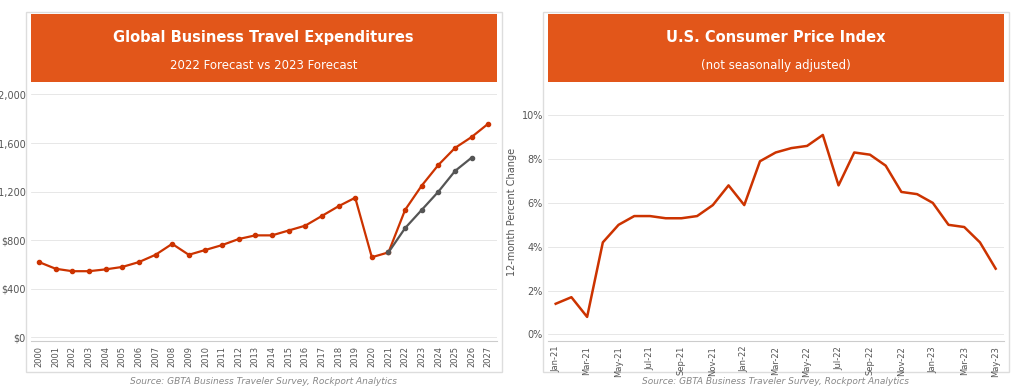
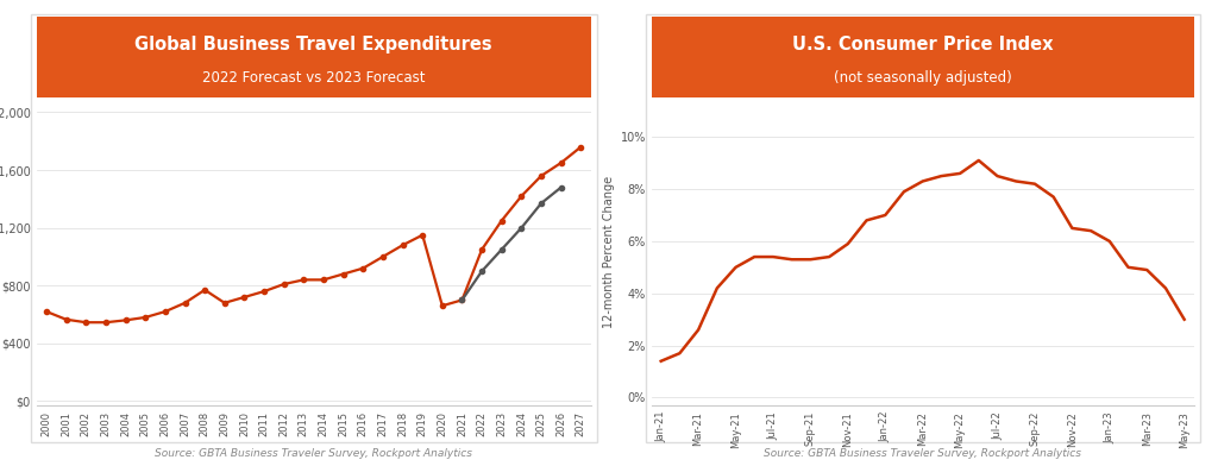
Mar-21: 0.8% -> 2.6%
Jan-22: 5.9% -> 7.0%
Jul-22: 6.8% -> 8.5%
